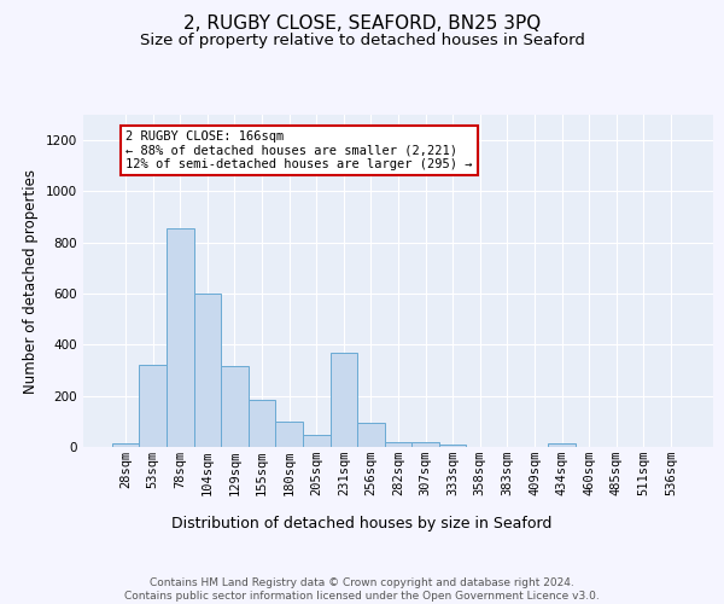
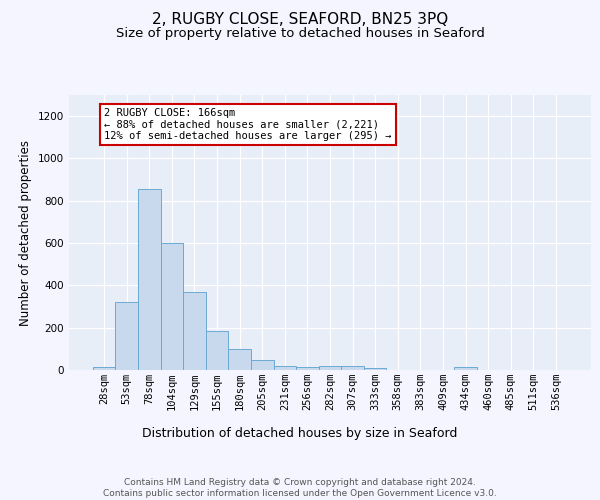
129sqm: 315 -> 370
231sqm: 370 -> 20
256sqm: 95 -> 15
